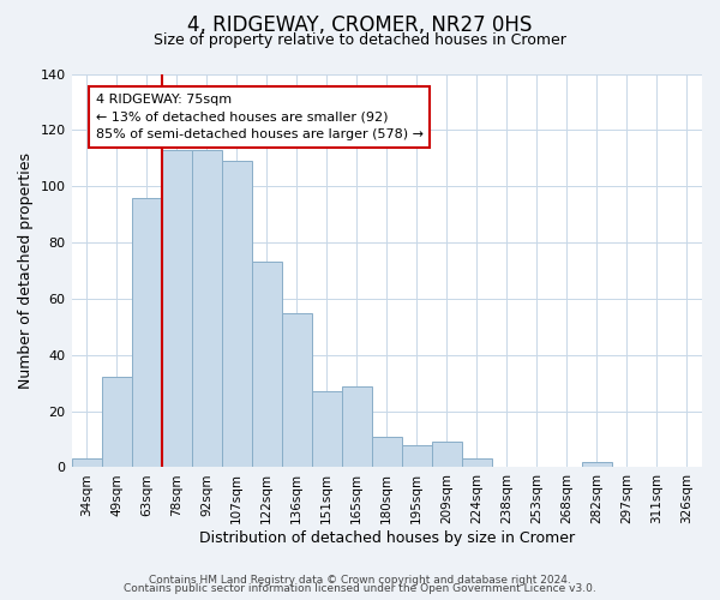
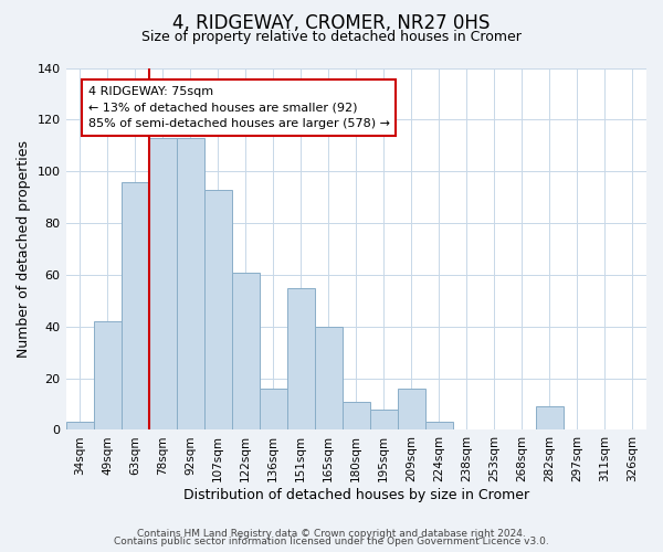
49sqm: 32 -> 42
107sqm: 109 -> 93
122sqm: 73 -> 61
136sqm: 55 -> 16
151sqm: 27 -> 55
165sqm: 29 -> 40
209sqm: 9 -> 16
282sqm: 2 -> 9
